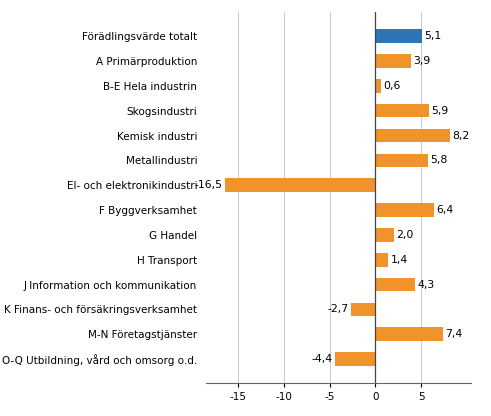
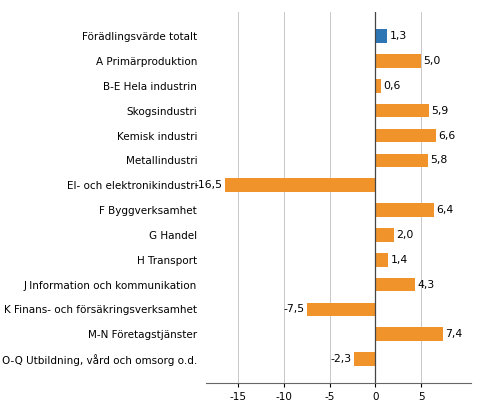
Förädlingsvärde totalt: 5,1 -> 1,3
A Primärproduktion: 3,9 -> 5,0
Kemisk industri: 8,2 -> 6,6
K Finans- och försäkringsverksamhet: -2,7 -> -7,5
O-Q Utbildning, vård och omsorg o.d.: -4,4 -> -2,3
